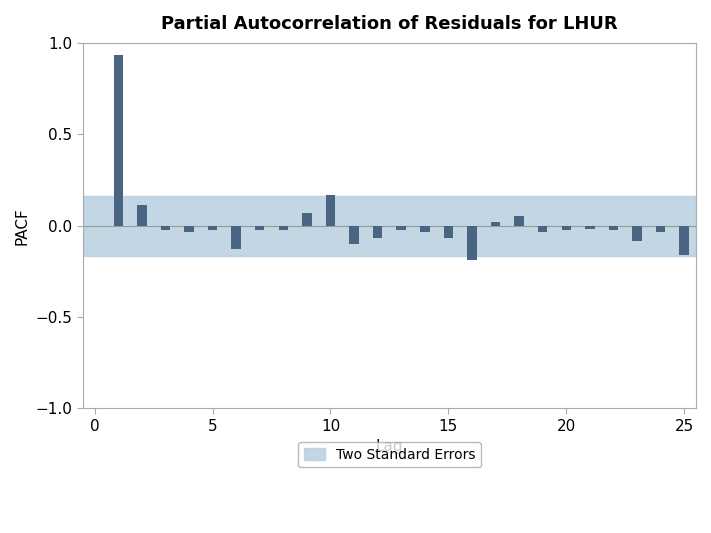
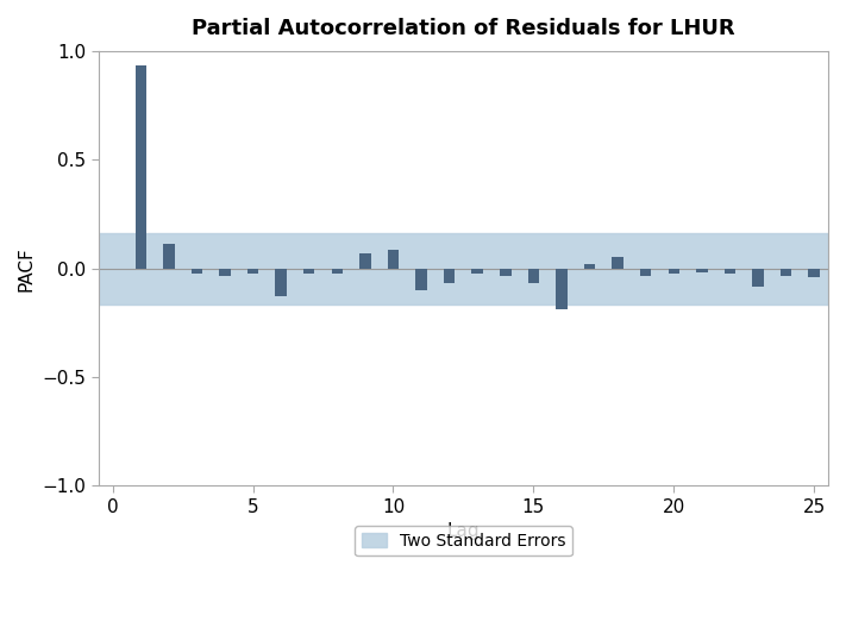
10: 0.17 -> 0.09
25: -0.16 -> -0.04
